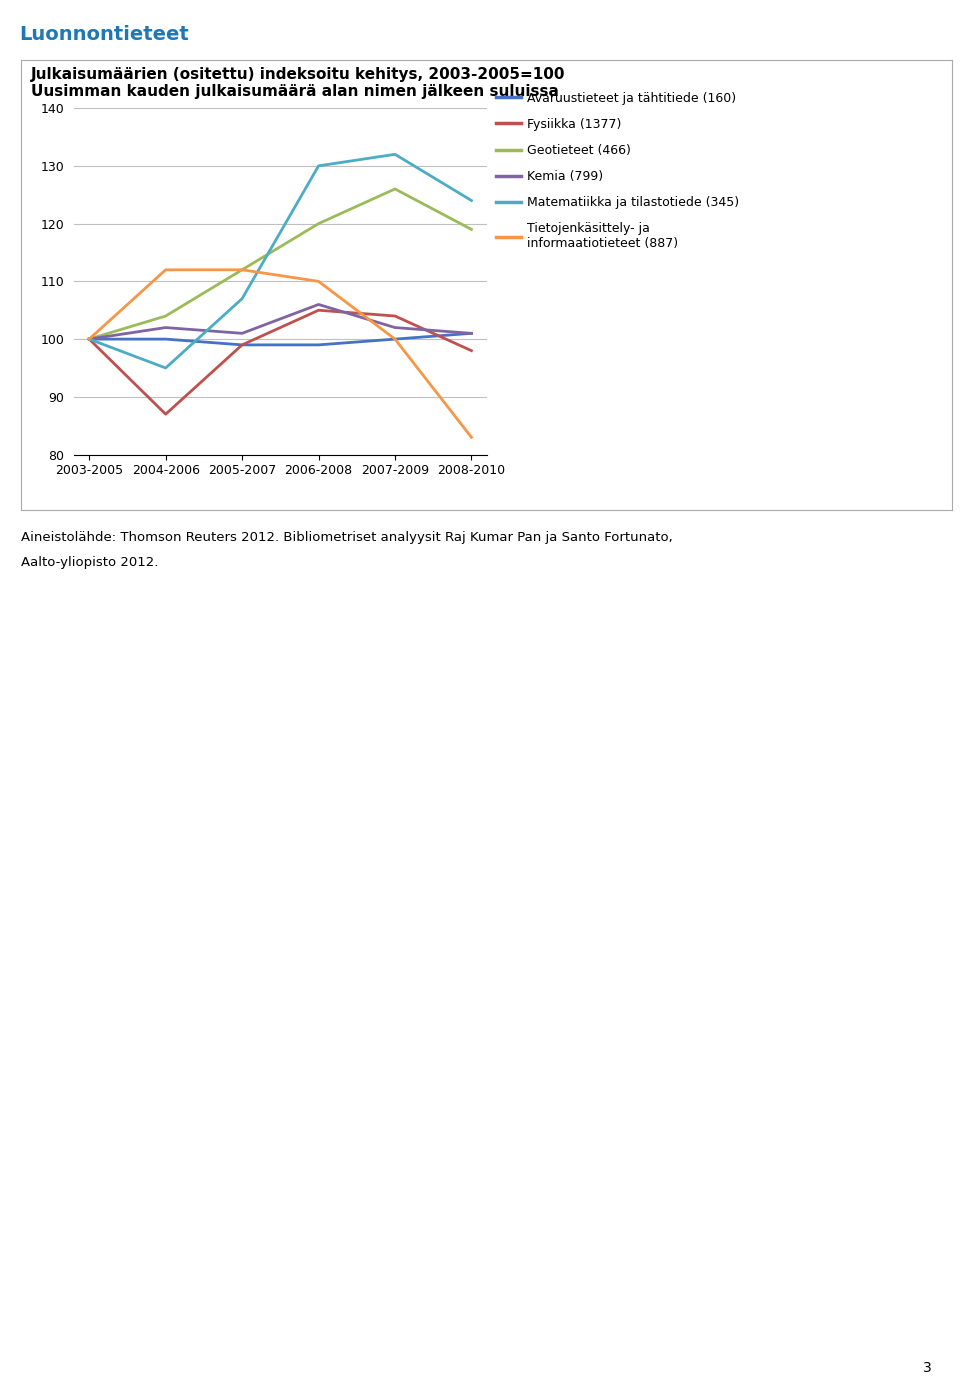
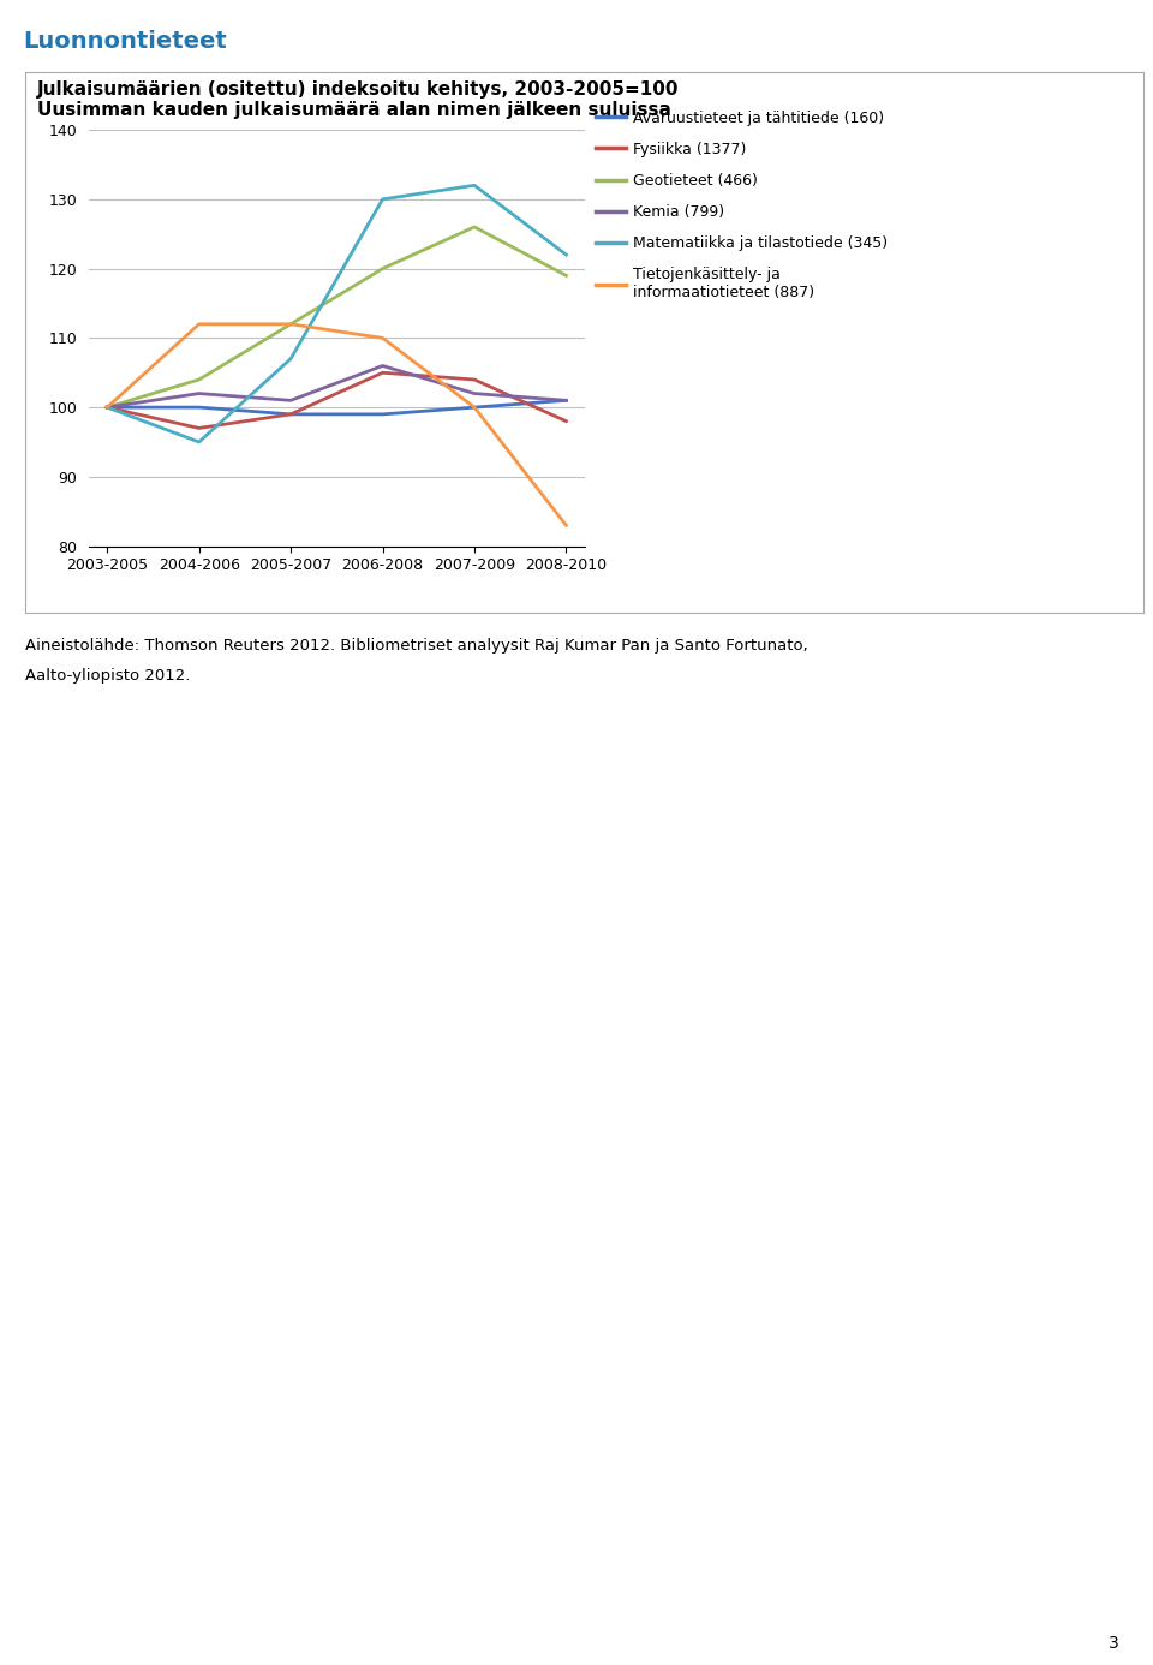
Fysiikka (1377)/2004-2006: 87 -> 97
Matematiikka ja tilastotiede (345)/2008-2010: 124 -> 122
